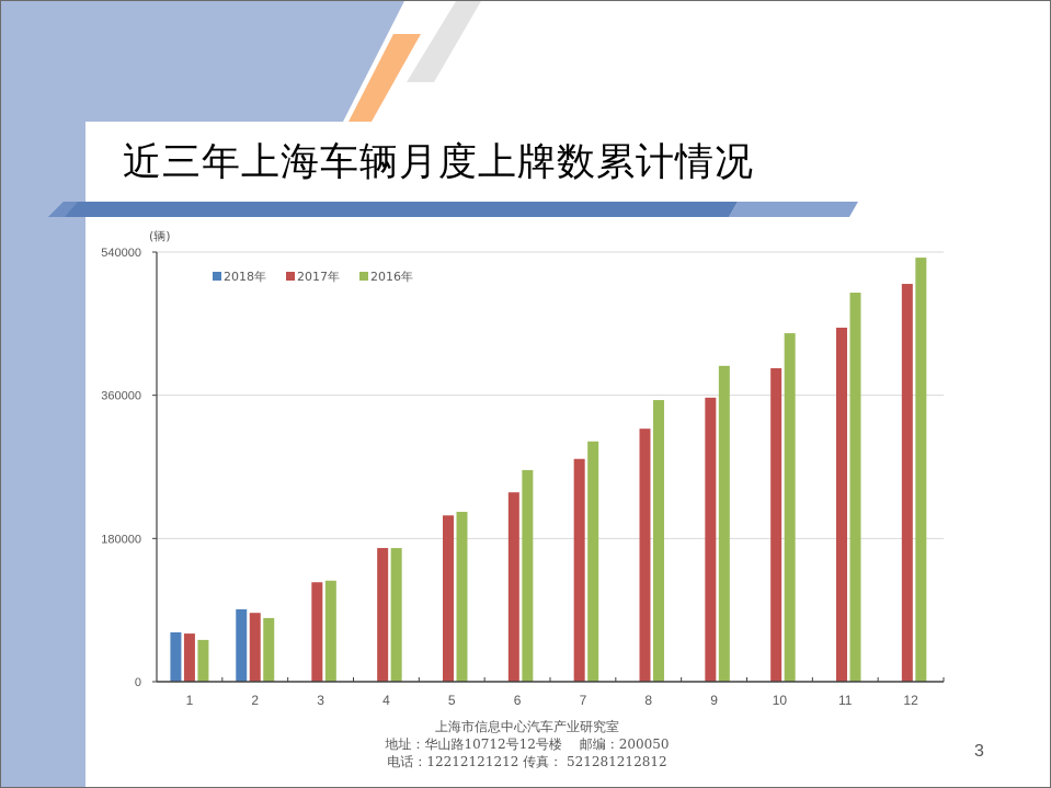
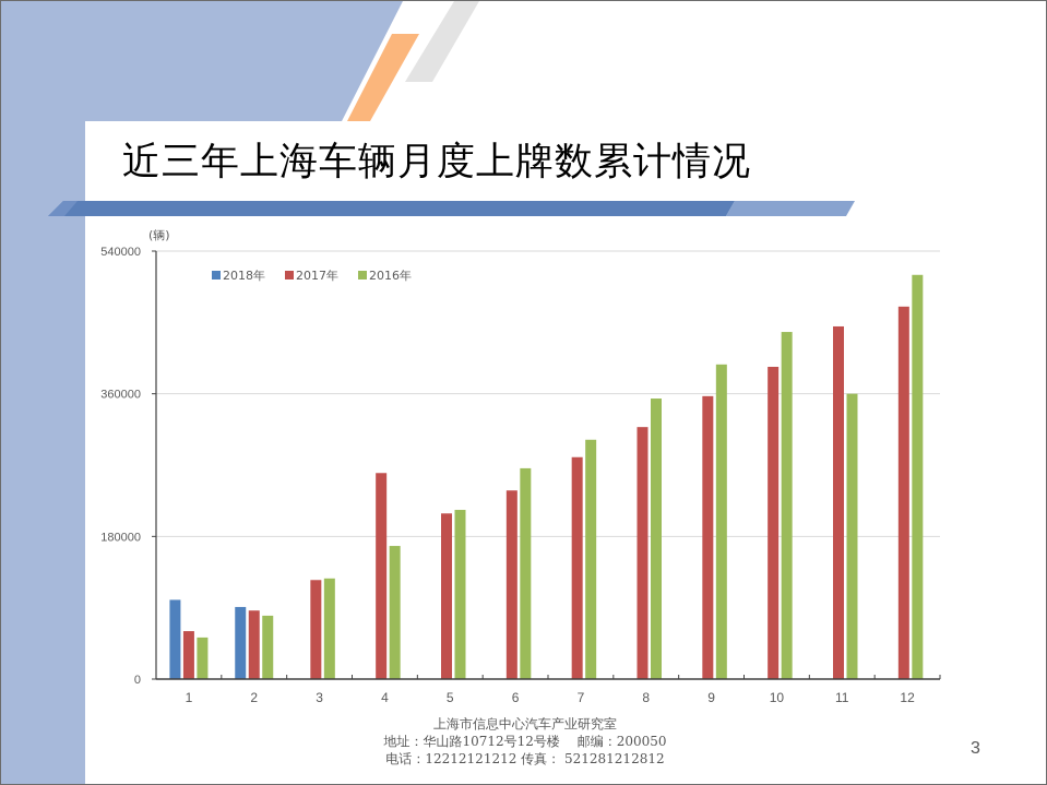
2018年/1: 60000 -> 100000
2017年/4: 170000 -> 260000
2016年/11: 490000 -> 360000
2017年/12: 500000 -> 470000
2016年/12: 530000 -> 510000
